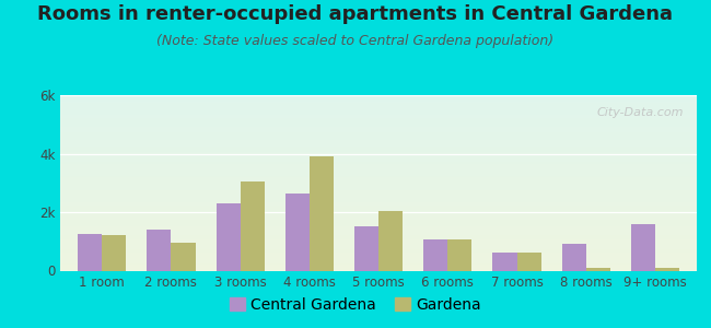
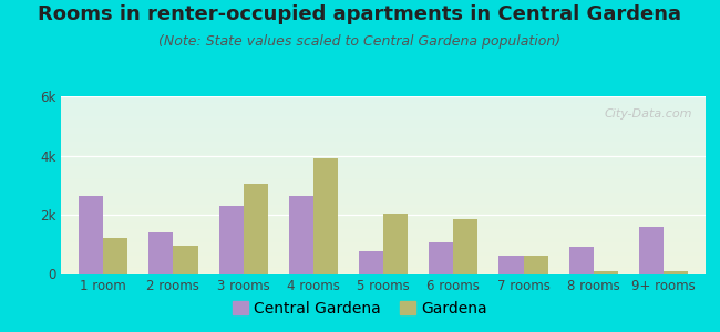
Central Gardena/1 room: 1.25k -> 2.65k
Central Gardena/5 rooms: 1.50k -> 0.75k
Gardena/6 rooms: 1.05k -> 1.85k
